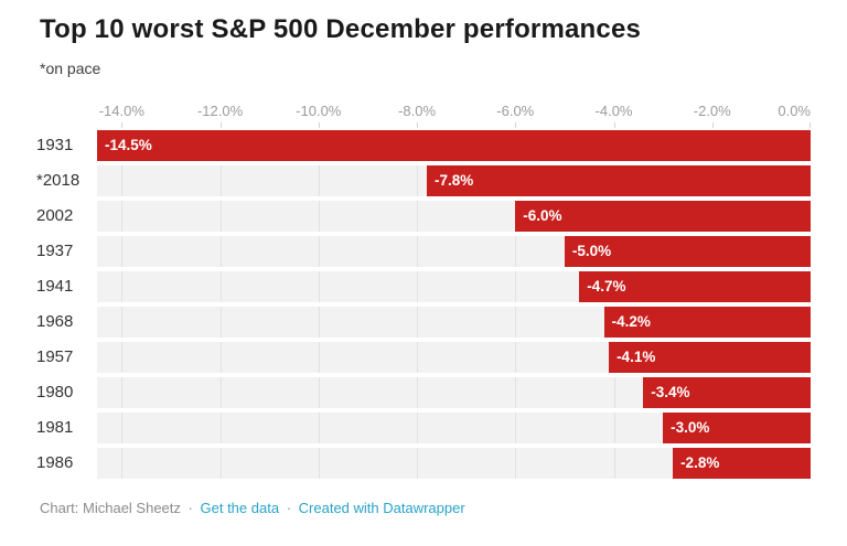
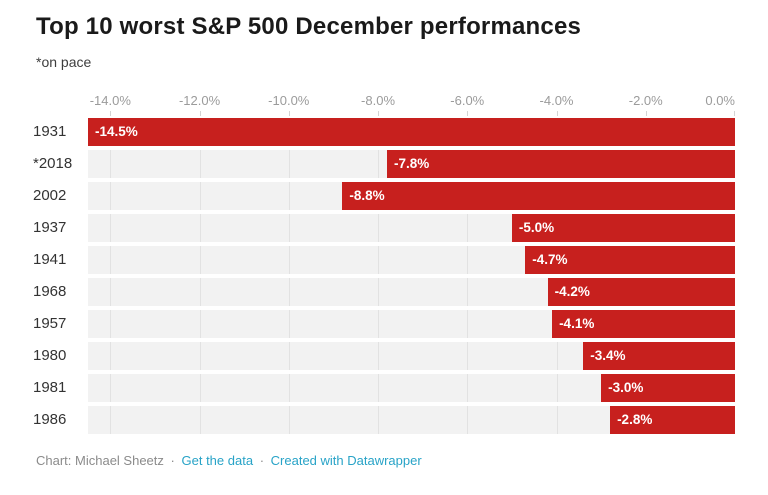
2002: -6.0% -> -8.8%
